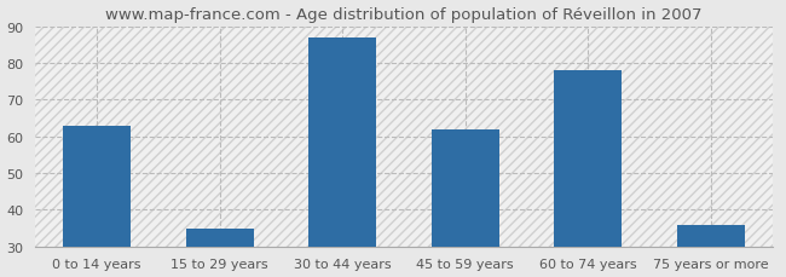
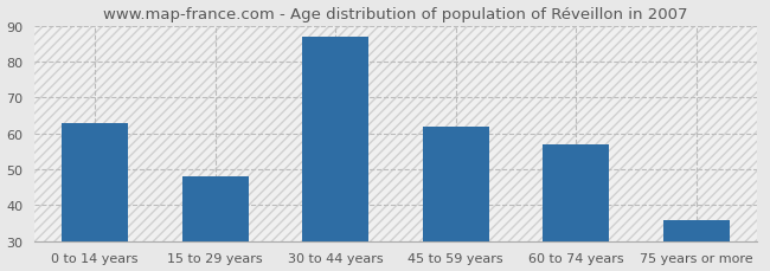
15 to 29 years: 35 -> 48
60 to 74 years: 78 -> 57
